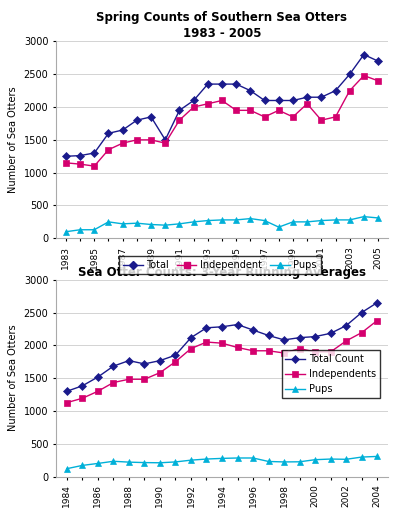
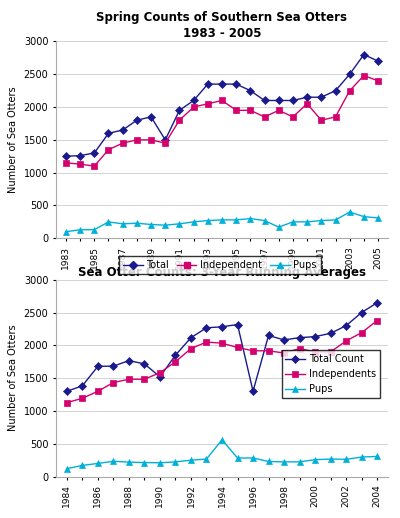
Spring Counts of Southern Sea Otters 1983 - 2005/Pups/2003: 280 -> 400
Sea Otter Counts: 3-Year Running Averages/Total Count/1986: 1520 -> 1680
Sea Otter Counts: 3-Year Running Averages/Total Count/1990: 1770 -> 1520
Sea Otter Counts: 3-Year Running Averages/Pups/1994: 280 -> 560
Sea Otter Counts: 3-Year Running Averages/Total Count/1996: 2230 -> 1300
